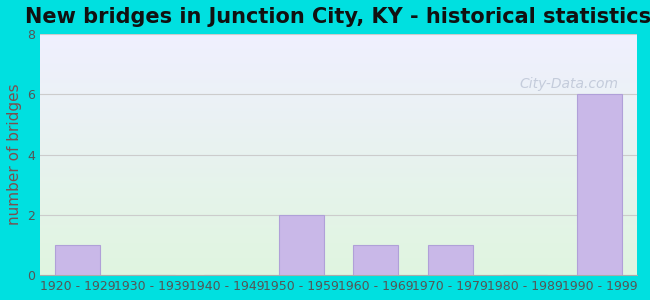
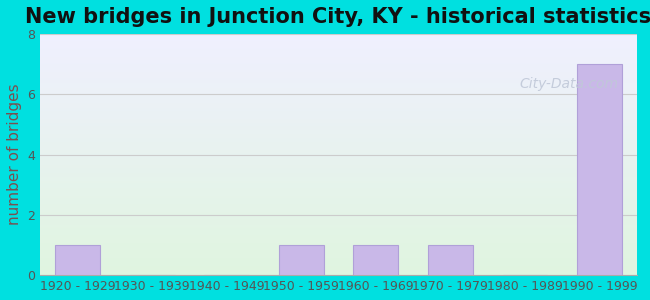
1950 - 1959: 2 -> 1
1990 - 1999: 6 -> 7
